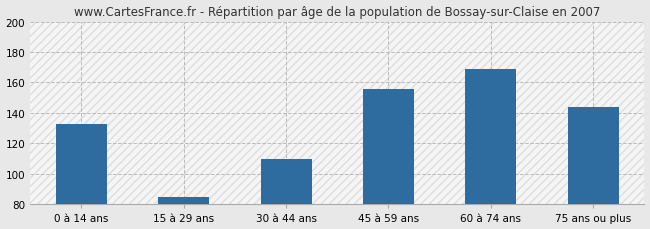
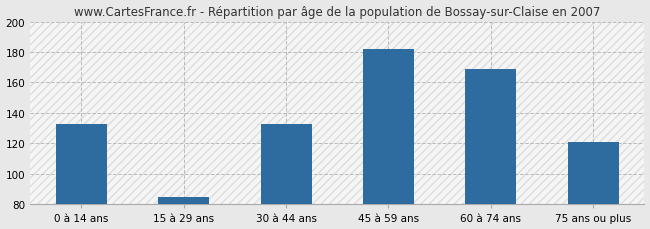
30 à 44 ans: 110 -> 133
45 à 59 ans: 156 -> 182
75 ans ou plus: 144 -> 121
